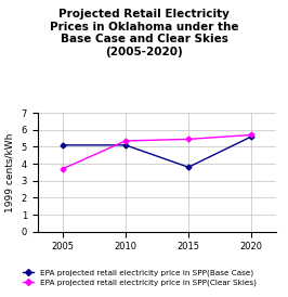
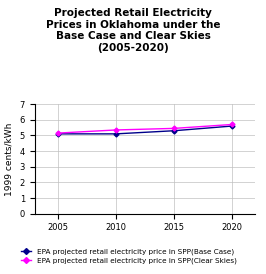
EPA projected retail electricity price in SPP(Clear Skies)/2005: 3.7 -> 5.2
EPA projected retail electricity price in SPP(Base Case)/2015: 3.8 -> 5.3
